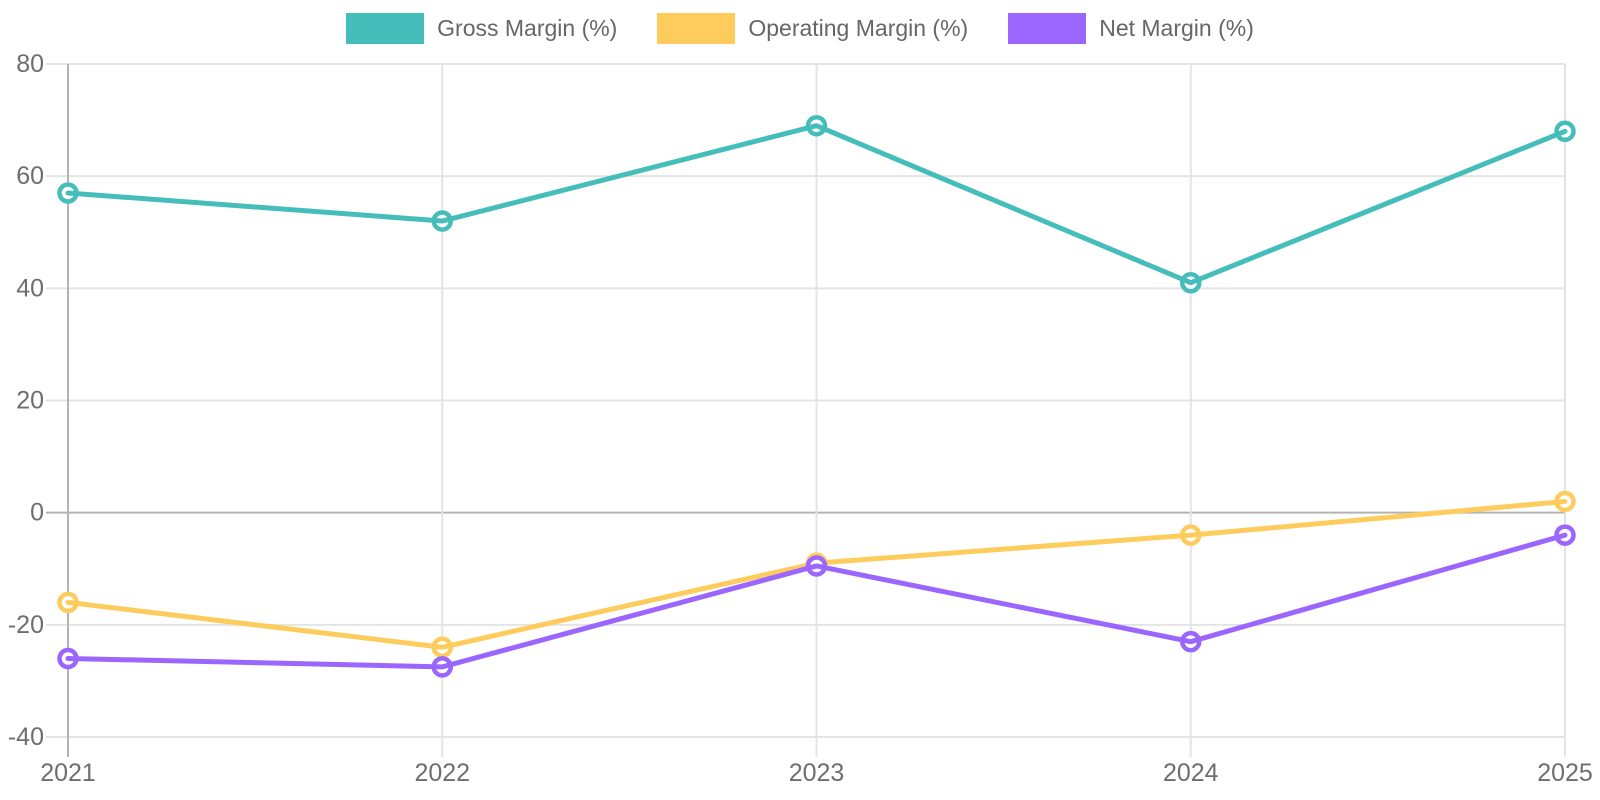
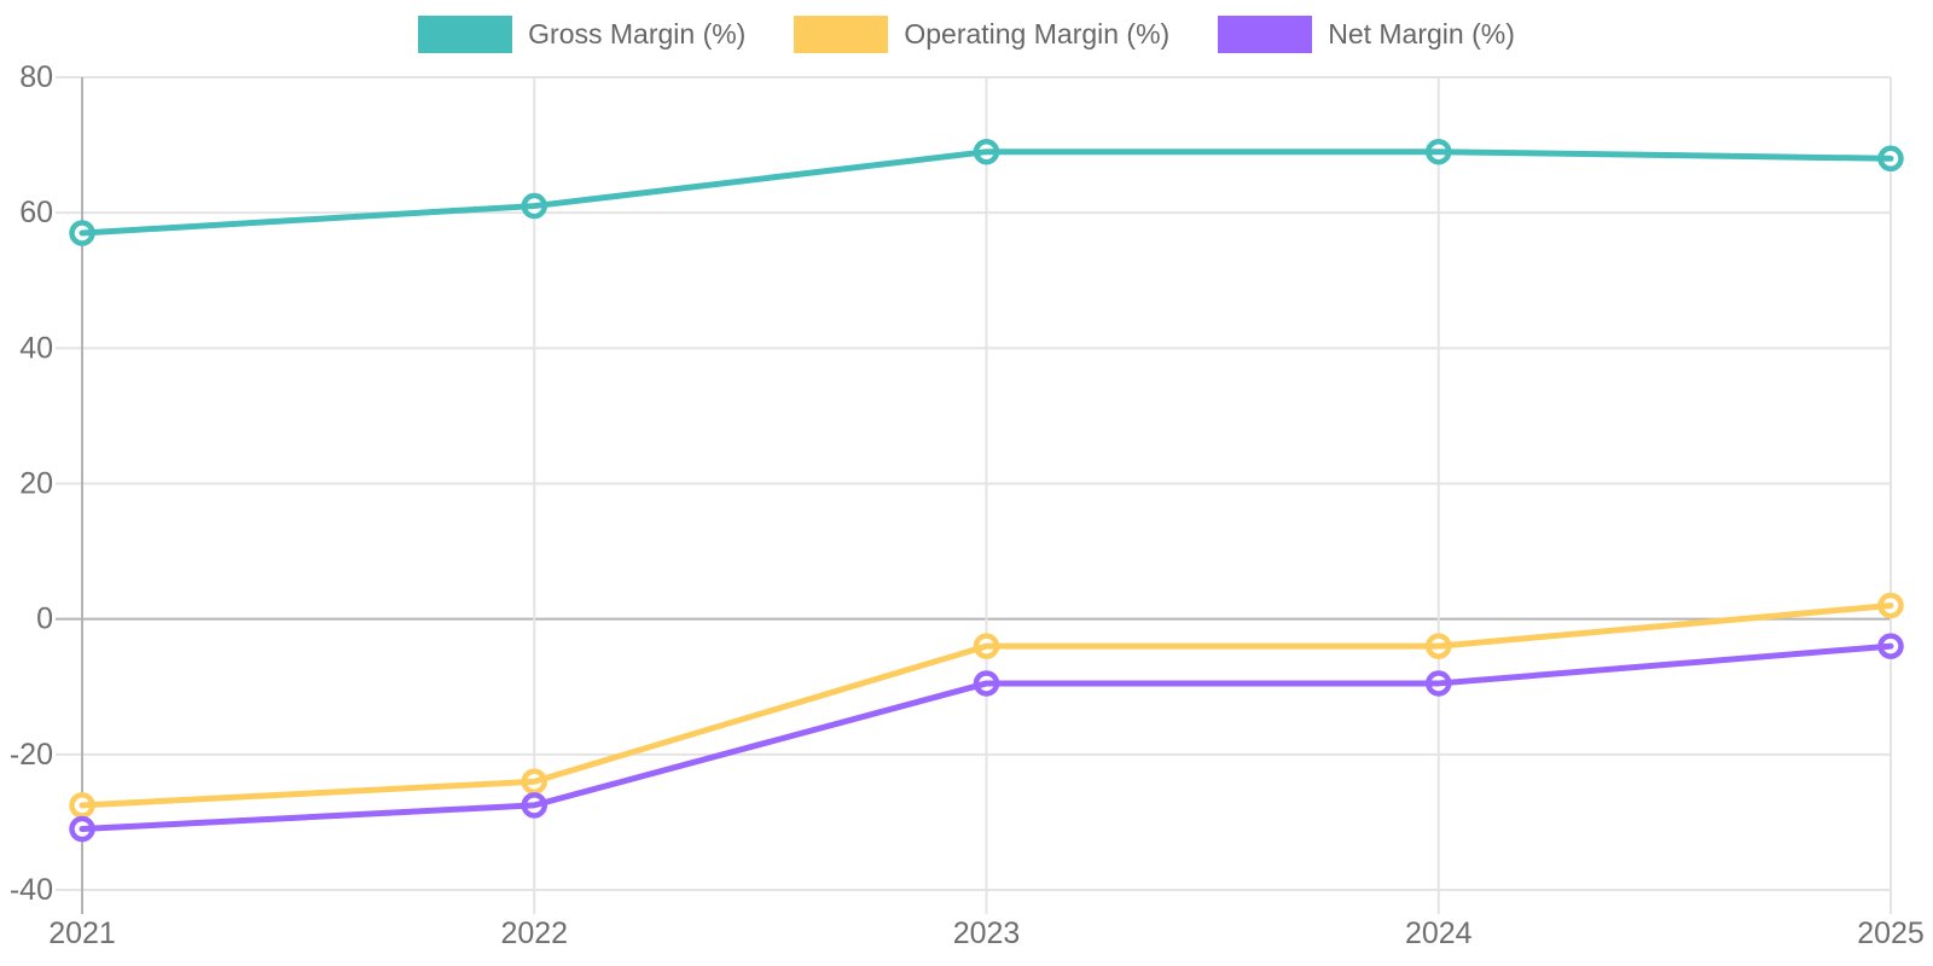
Operating Margin (%)/2021: -16 -> -28
Net Margin (%)/2021: -26 -> -31
Gross Margin (%)/2022: 52 -> 61
Operating Margin (%)/2023: -9 -> -4
Gross Margin (%)/2024: 41 -> 69
Net Margin (%)/2024: -23 -> -10
